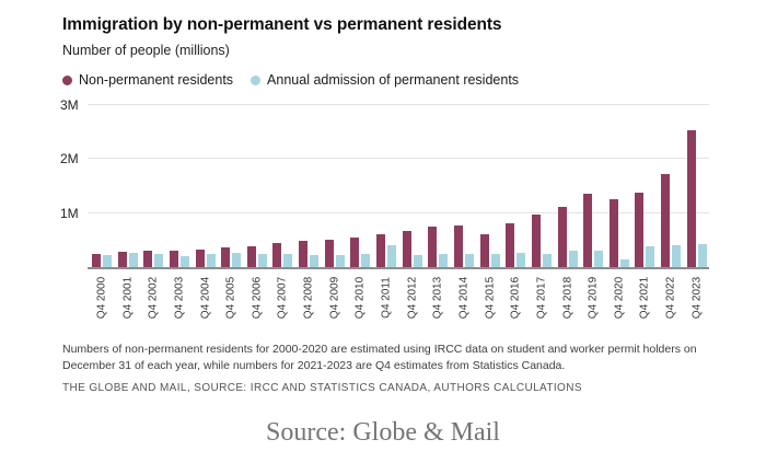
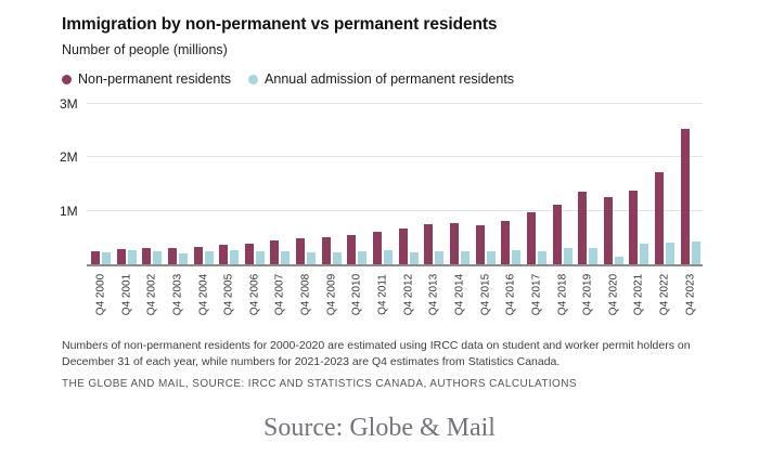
Annual admission of permanent residents/Q4 2011: 0.4M -> 0.3M
Non-permanent residents/Q4 2015: 0.6M -> 0.7M
